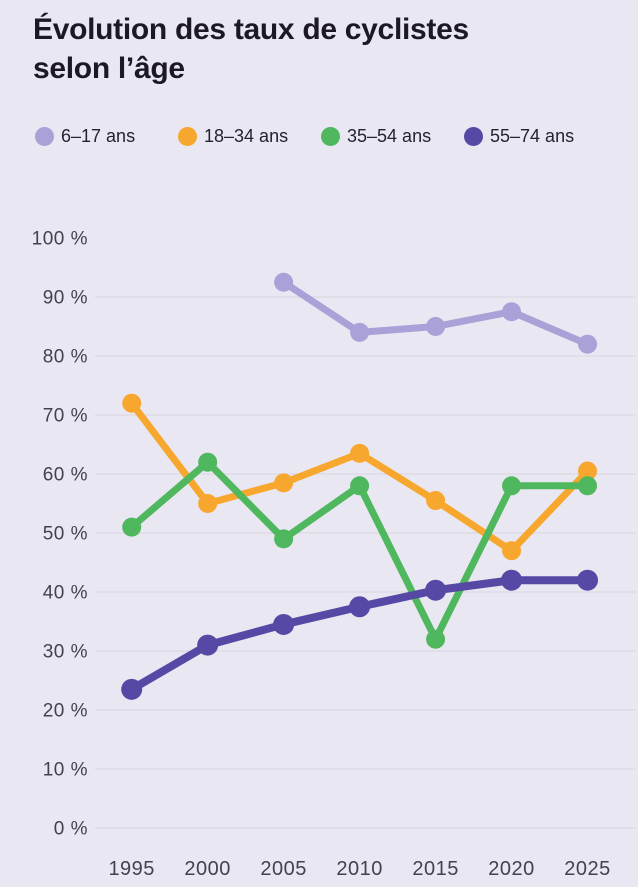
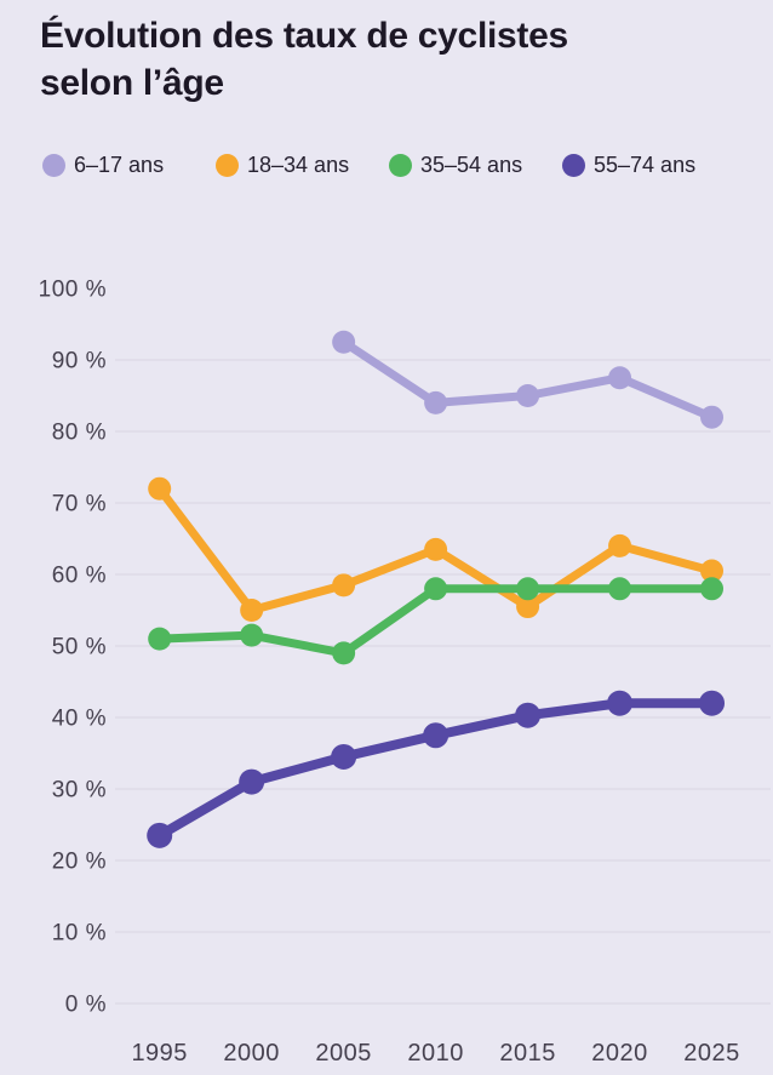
35–54 ans/2000: 62% -> 52%
35–54 ans/2015: 32% -> 58%
18–34 ans/2020: 47% -> 64%
